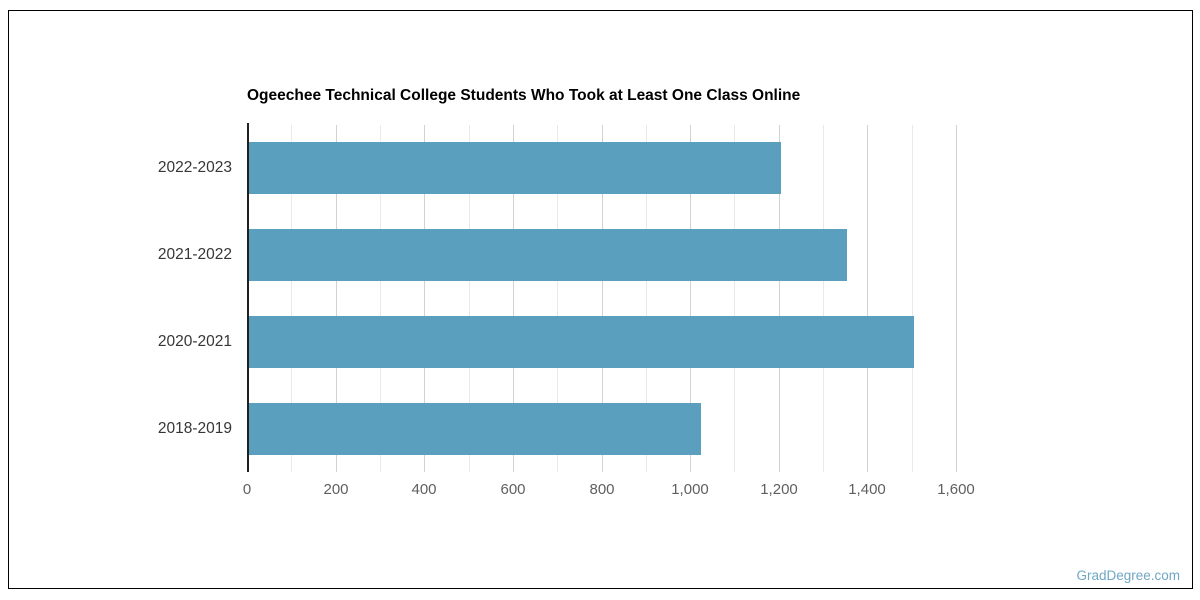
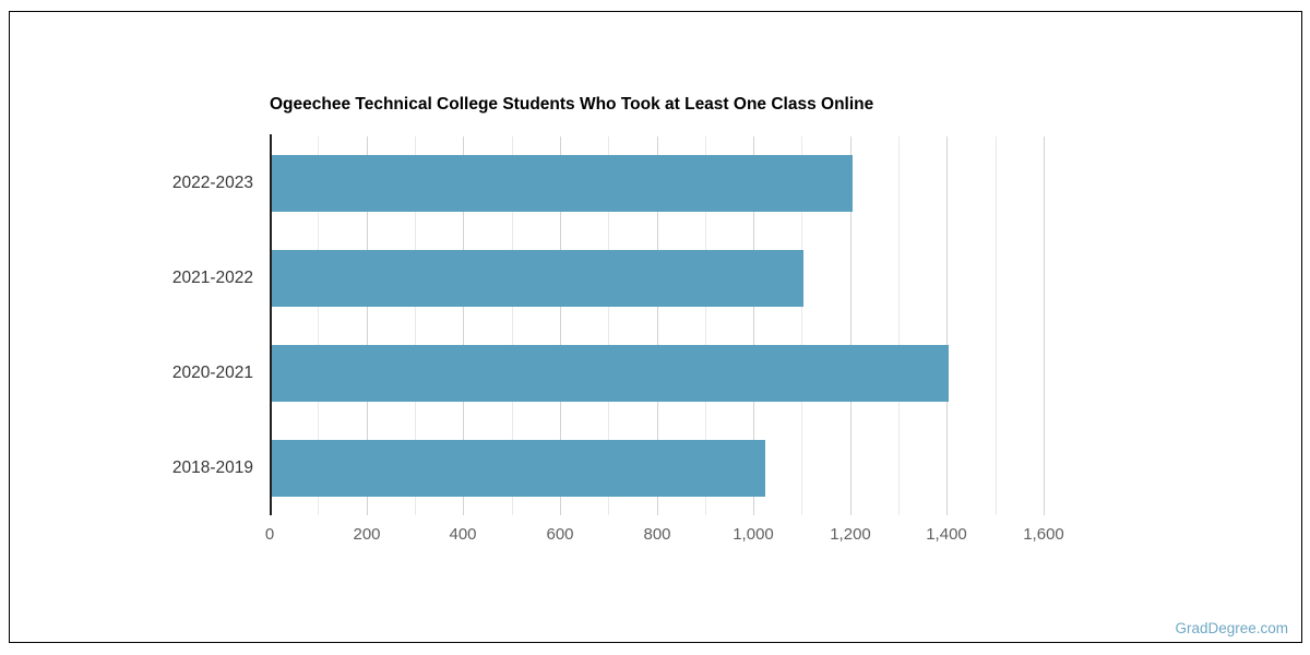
2021-2022: 1350 -> 1100
2020-2021: 1500 -> 1400
